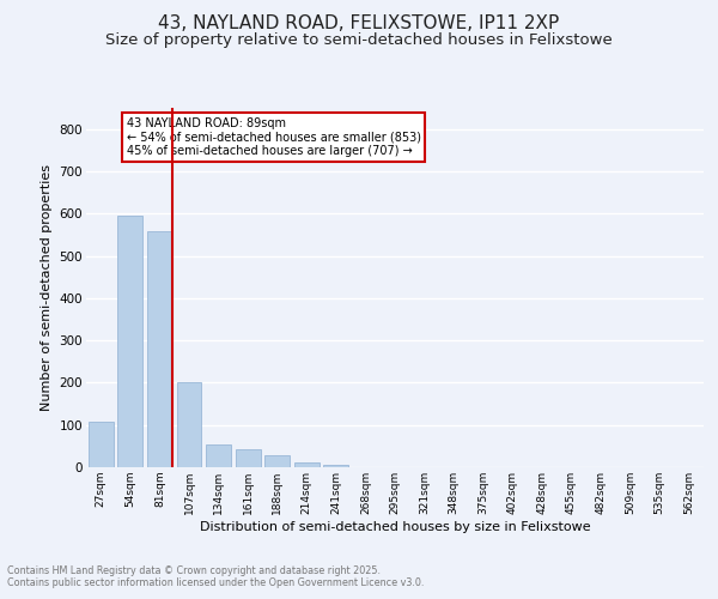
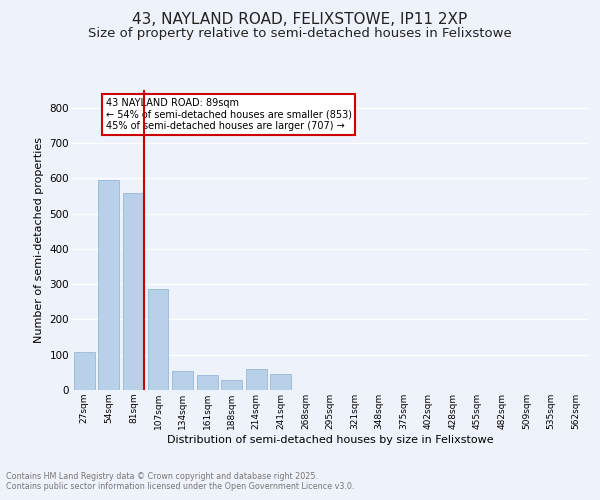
107sqm: 201 -> 285
214sqm: 10 -> 60
241sqm: 5 -> 45
